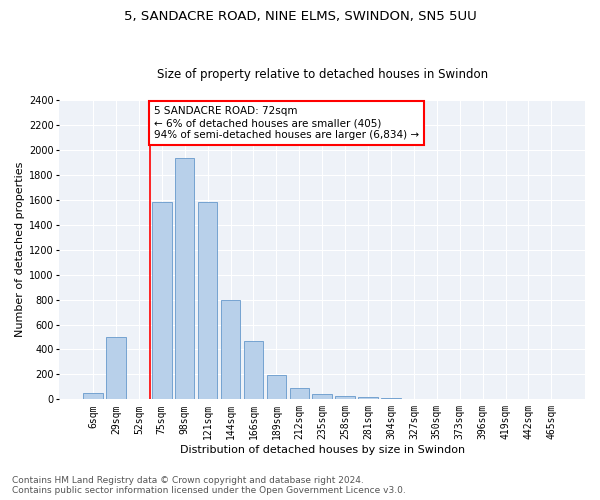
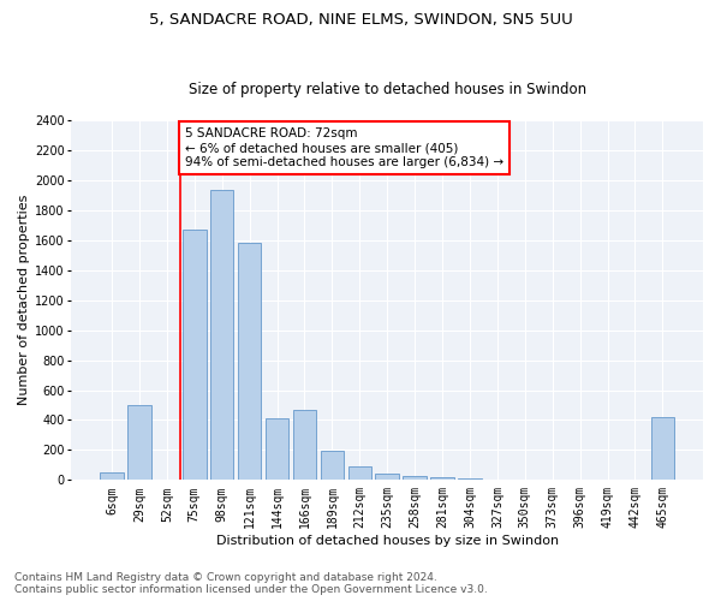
75sqm: 1580 -> 1670
144sqm: 800 -> 410
465sqm: 0 -> 420
